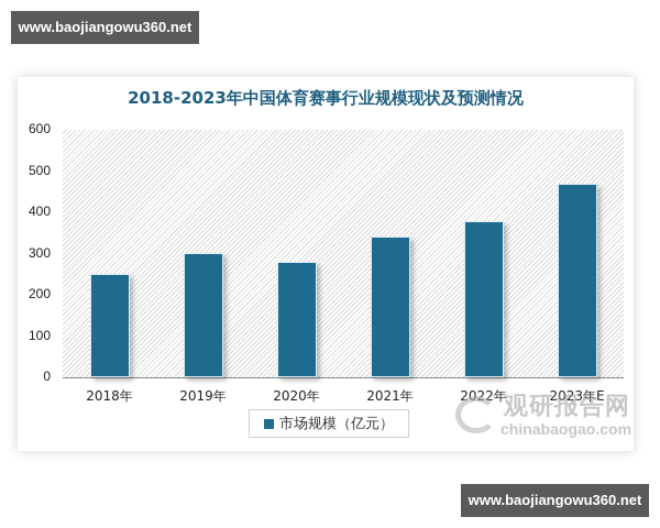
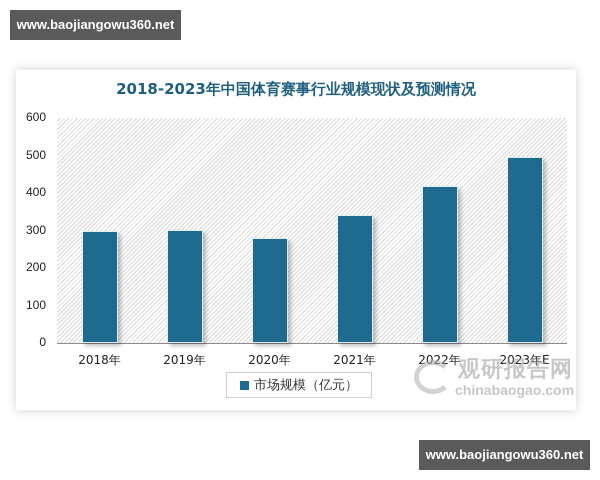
2018年: 250 -> 300
2022年: 380 -> 420
2023年E: 470 -> 500
